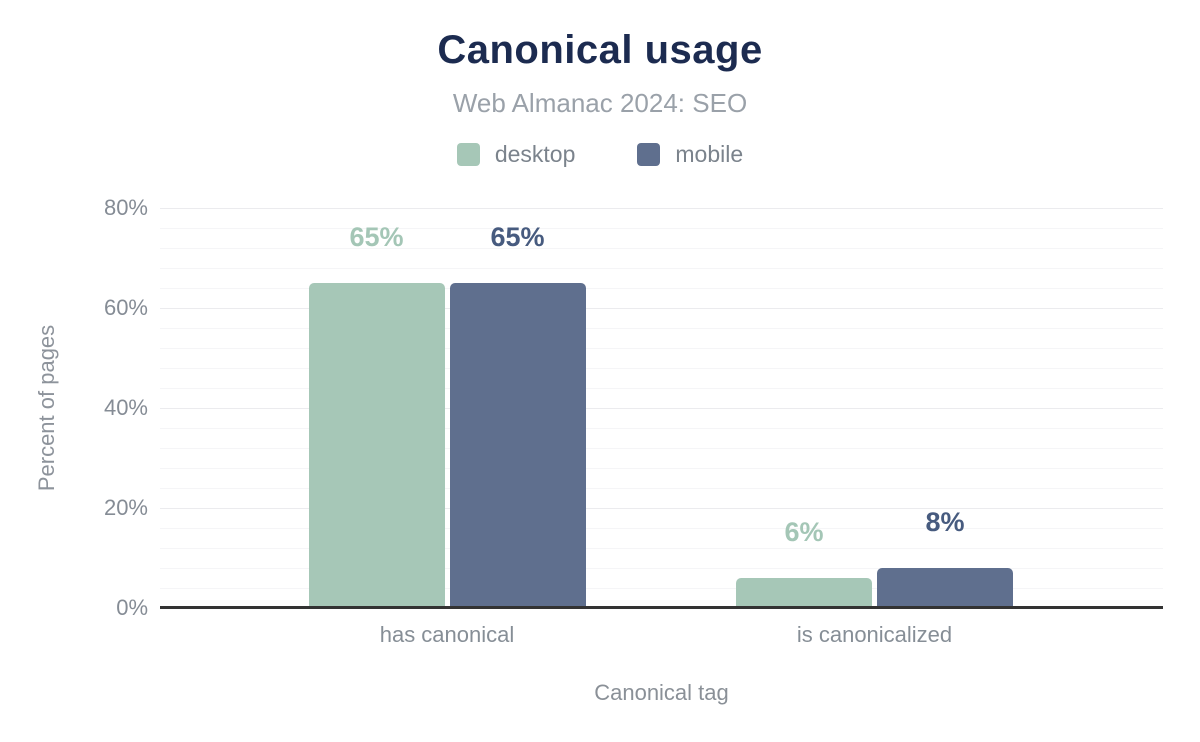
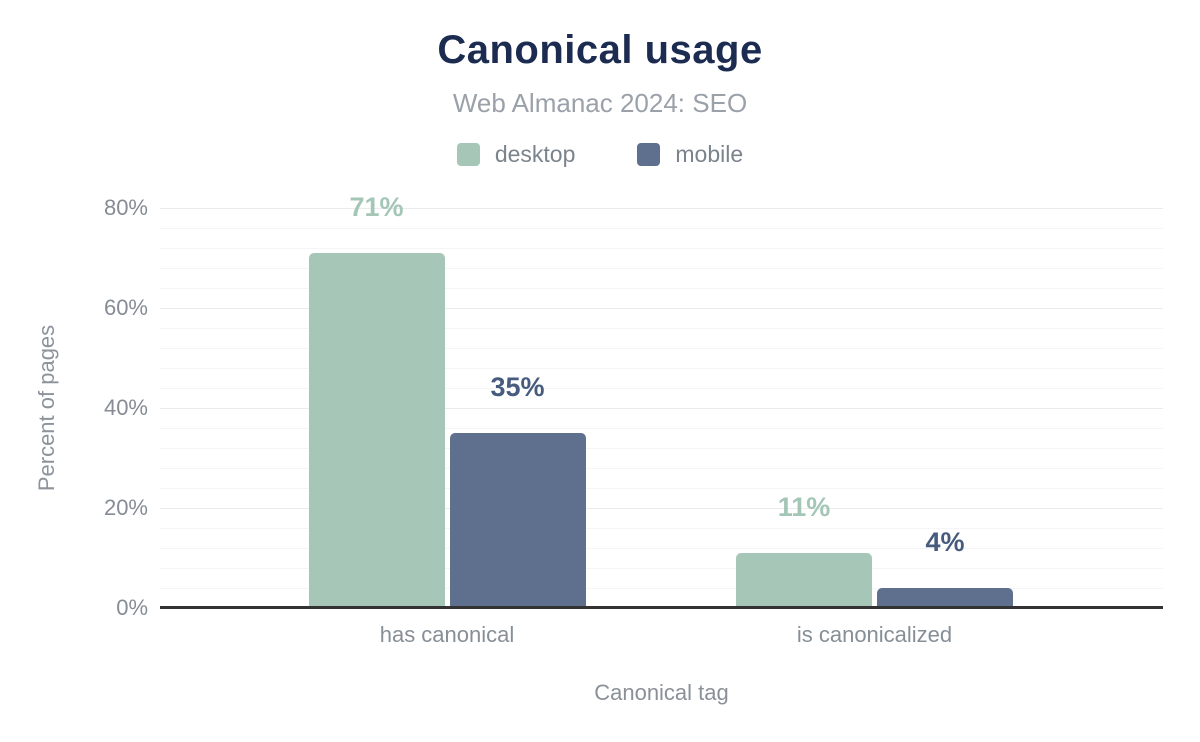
desktop/has canonical: 65% -> 71%
mobile/has canonical: 65% -> 35%
desktop/is canonicalized: 6% -> 11%
mobile/is canonicalized: 8% -> 4%
